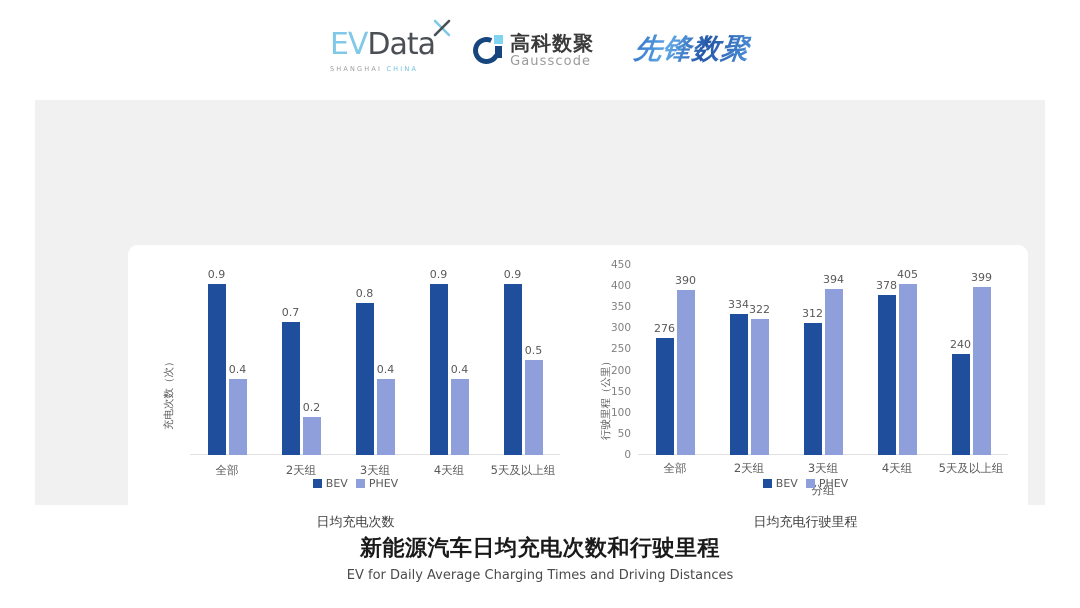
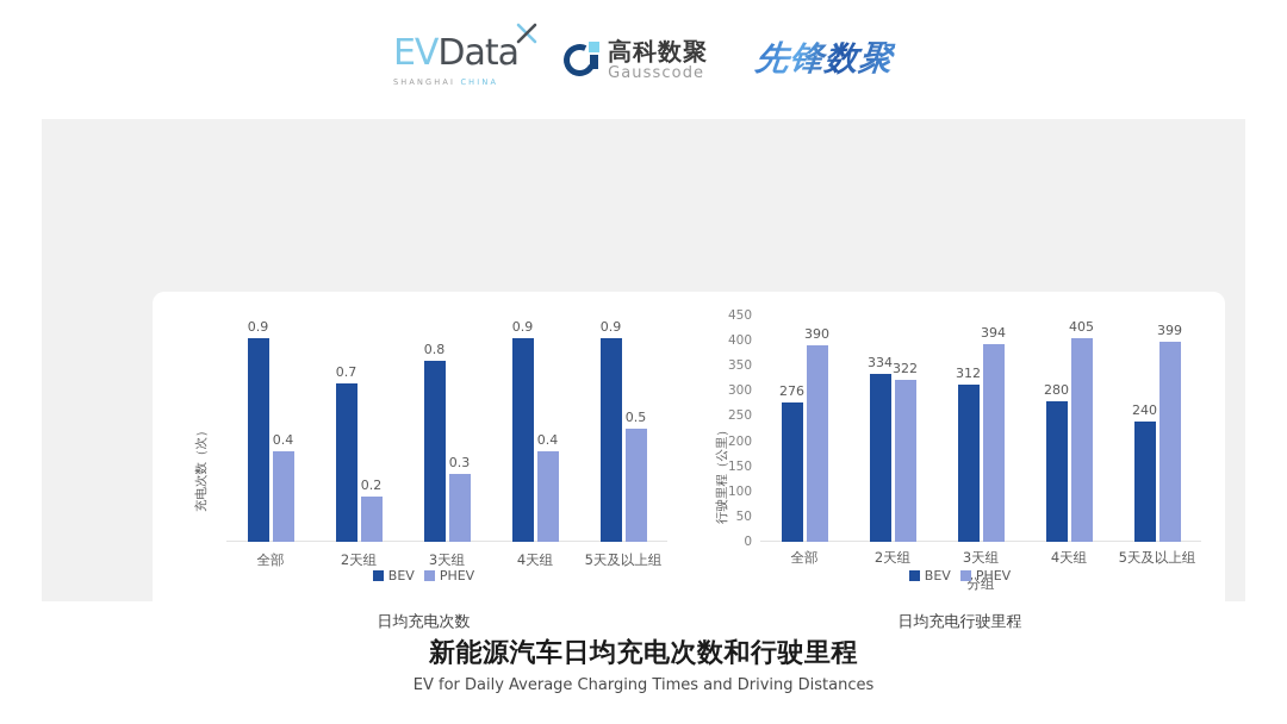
日均充电次数/PHEV/3天组: 0.4 -> 0.3
日均充电行驶里程/BEV/4天组: 378 -> 280
